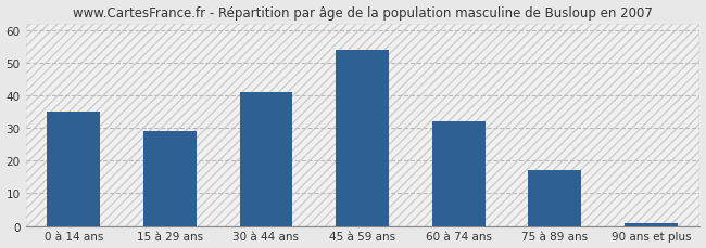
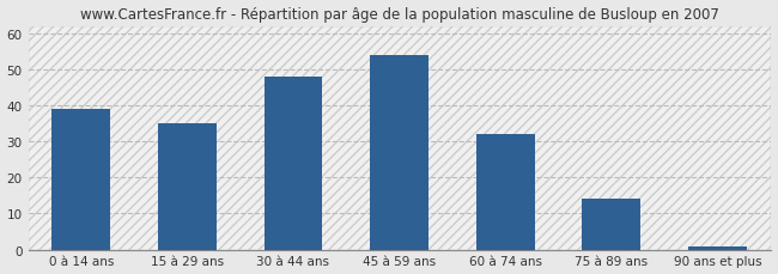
0 à 14 ans: 35 -> 39
15 à 29 ans: 29 -> 35
30 à 44 ans: 41 -> 48
75 à 89 ans: 17 -> 14
